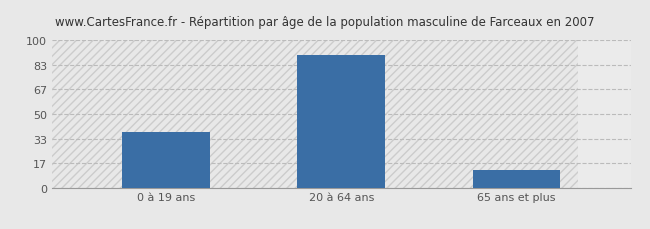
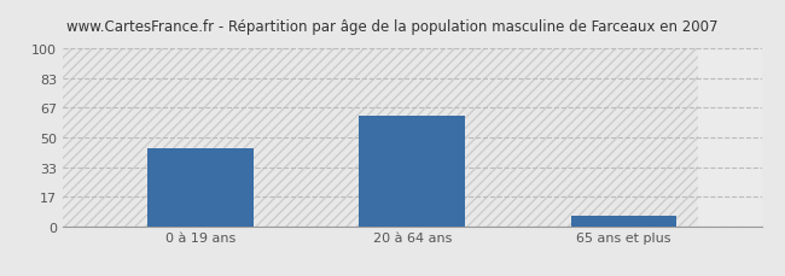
0 à 19 ans: 38 -> 44
20 à 64 ans: 90 -> 62
65 ans et plus: 12 -> 6
